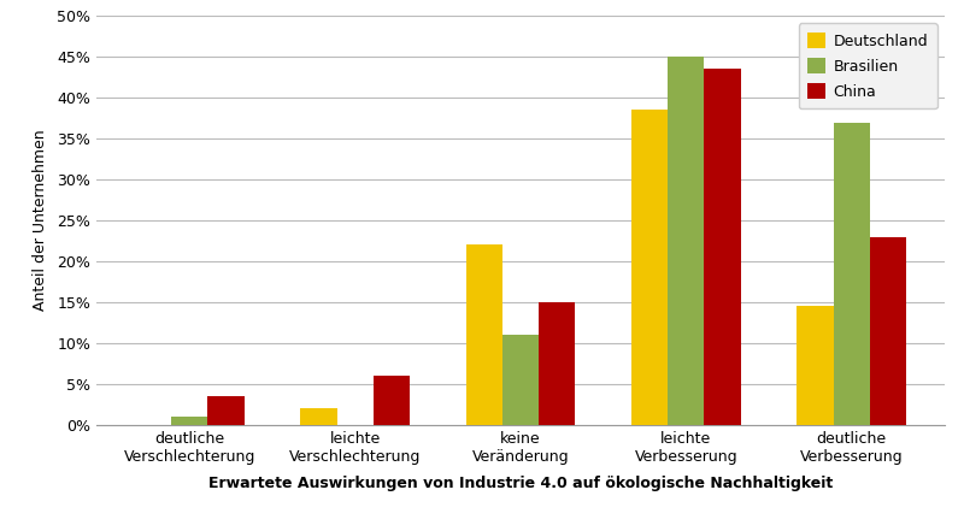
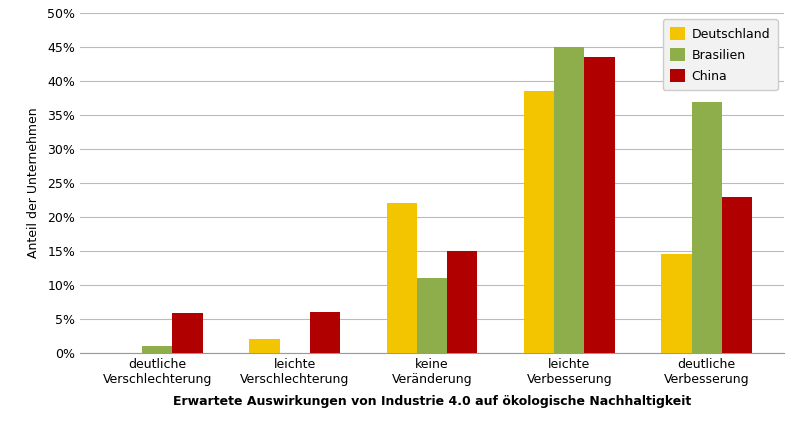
China/deutliche Verschlechterung: 3.5% -> 5.8%
